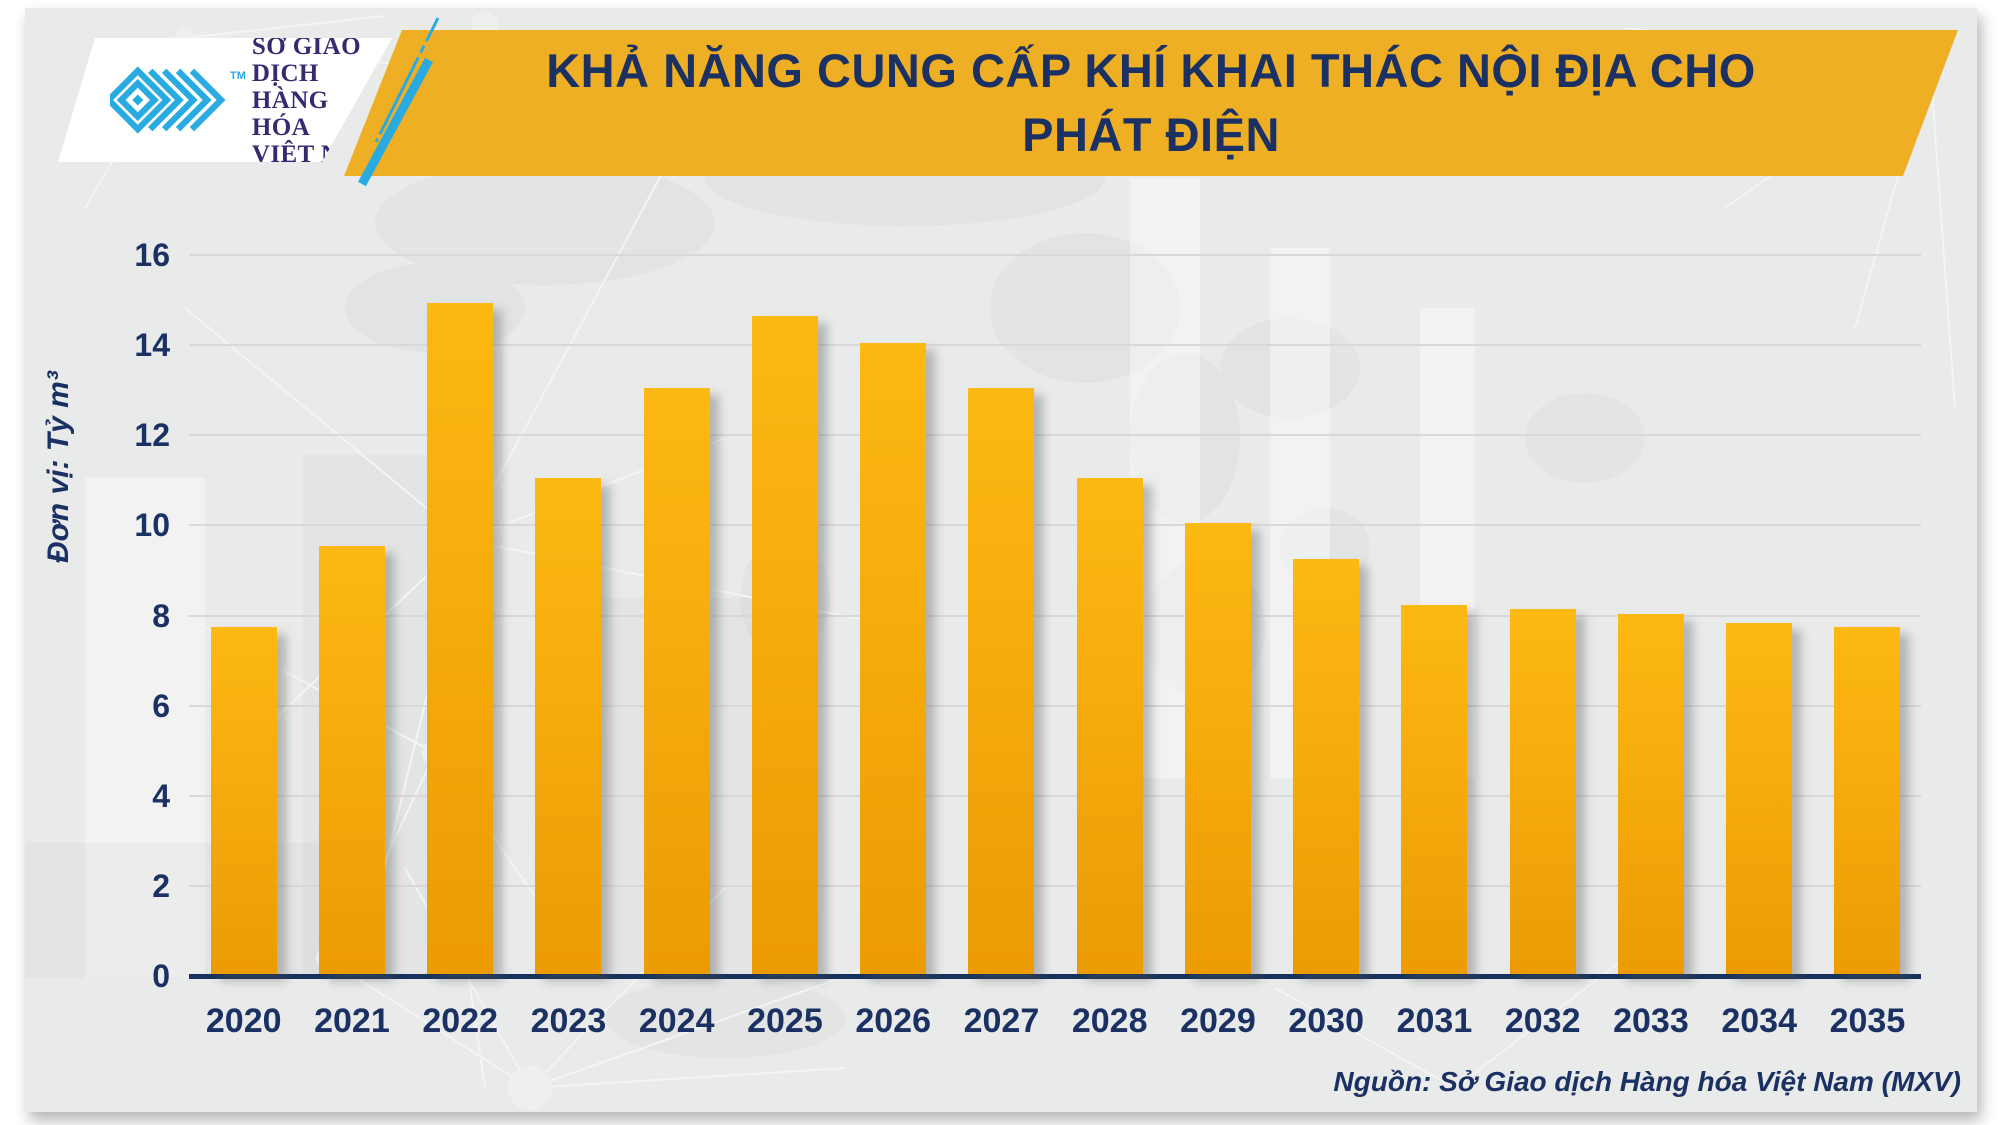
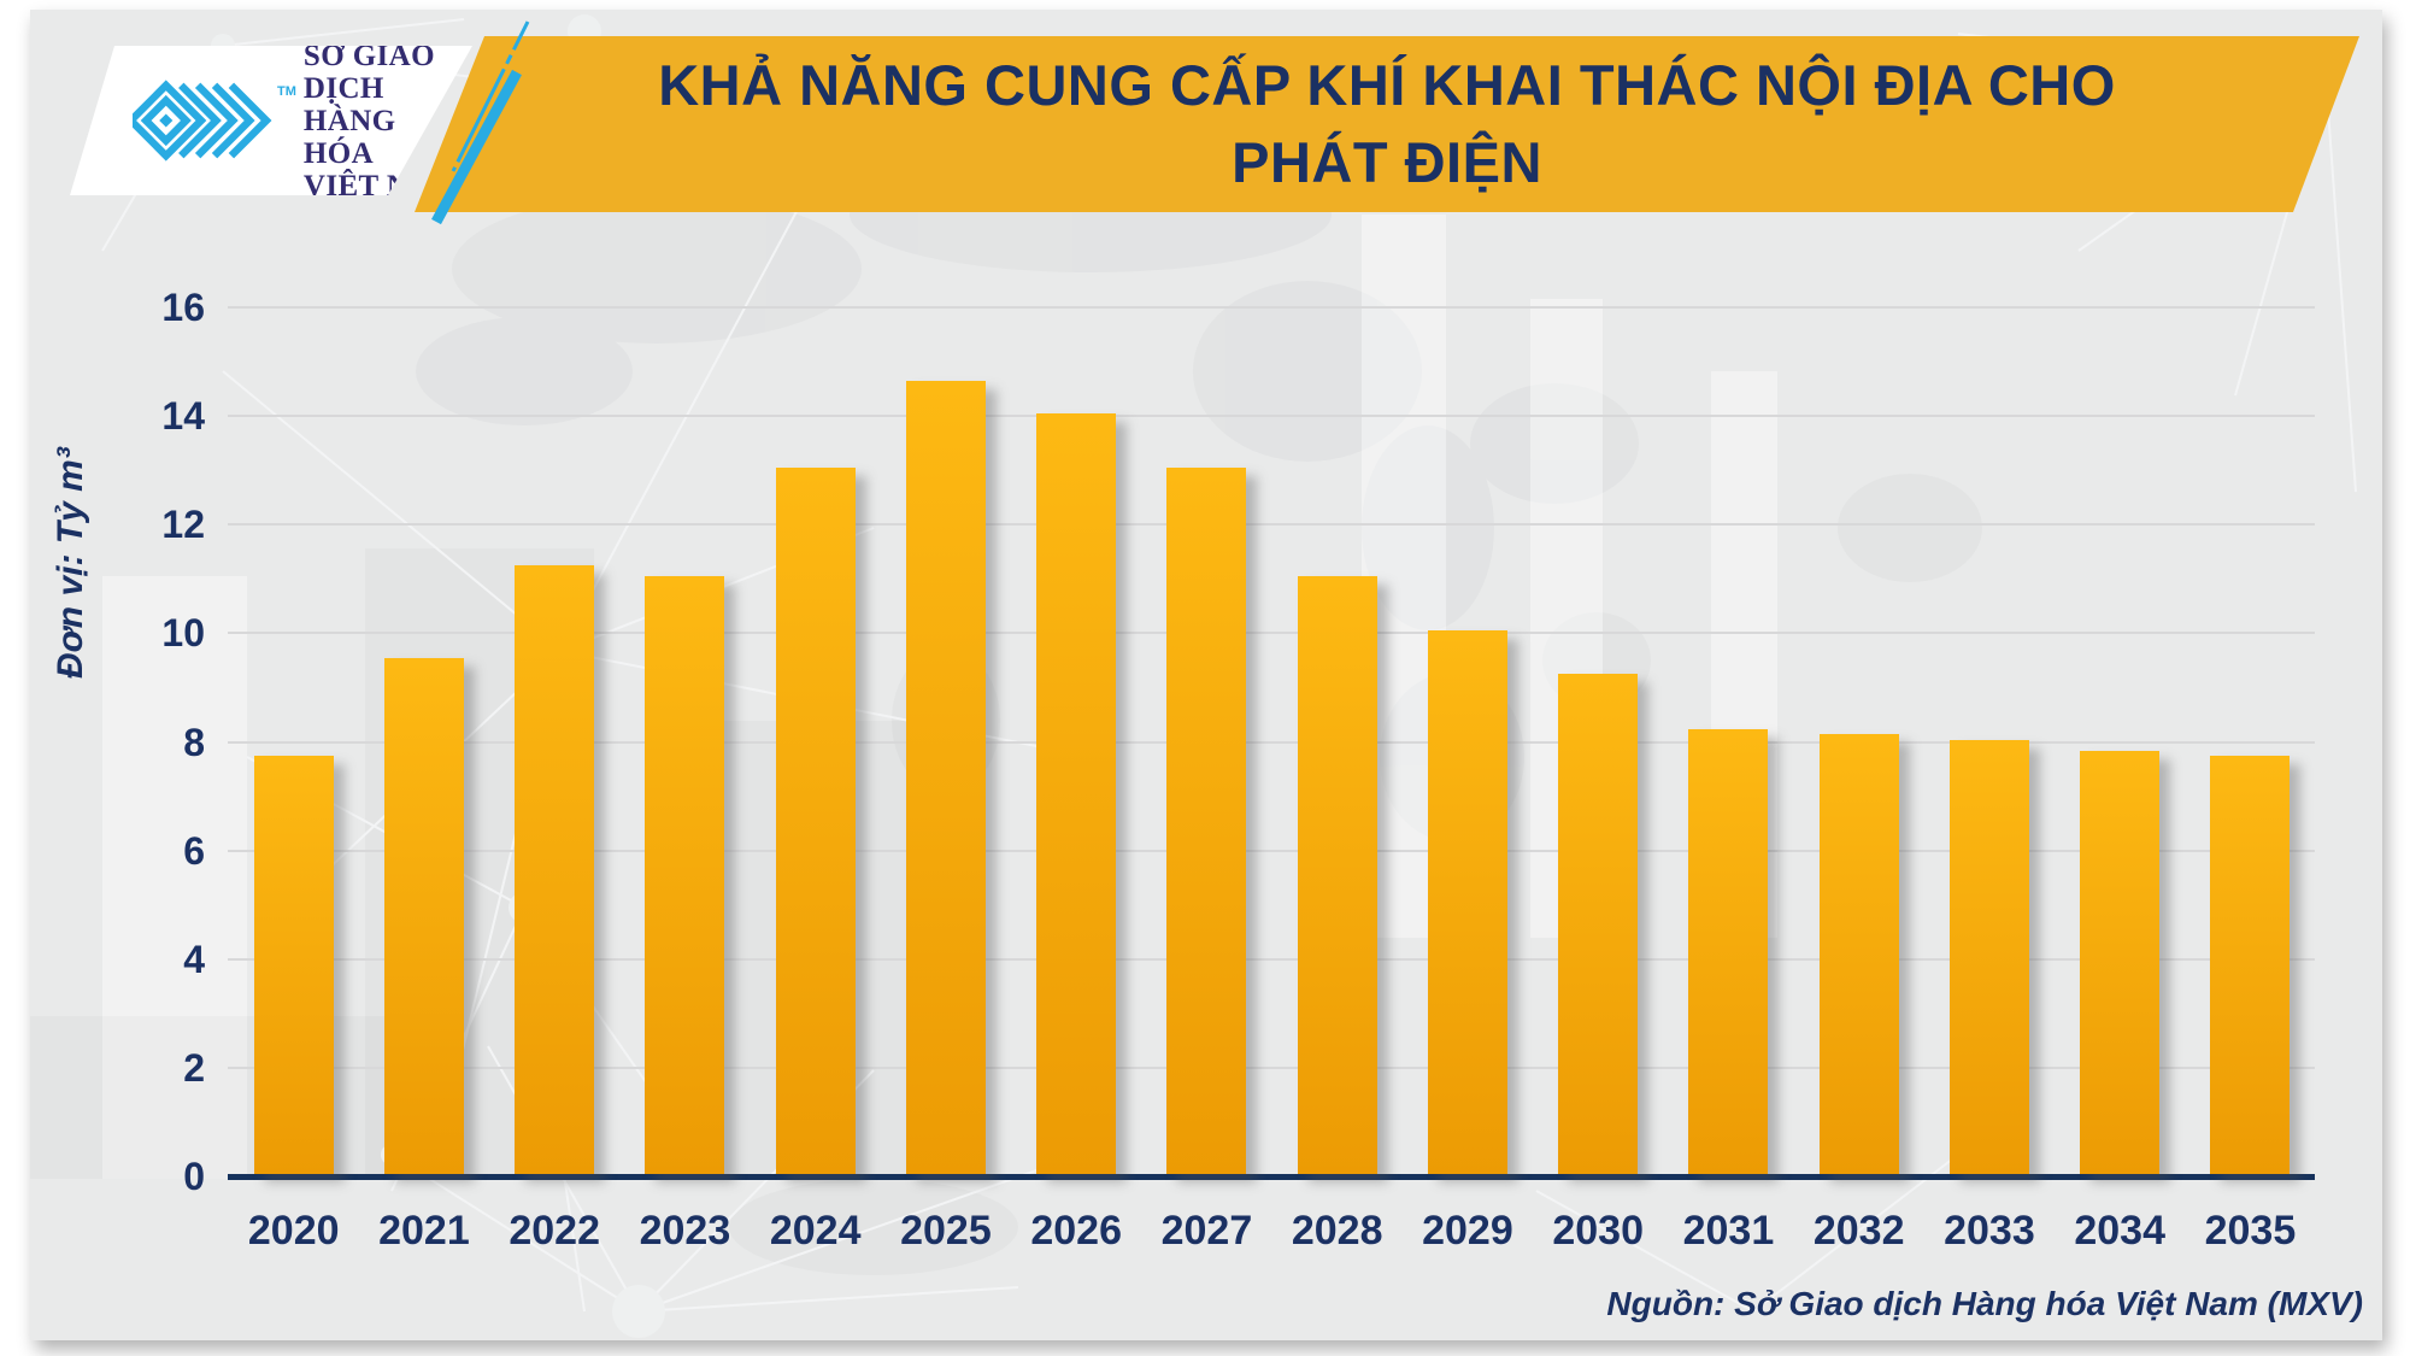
2022: 14.9 -> 11.2
